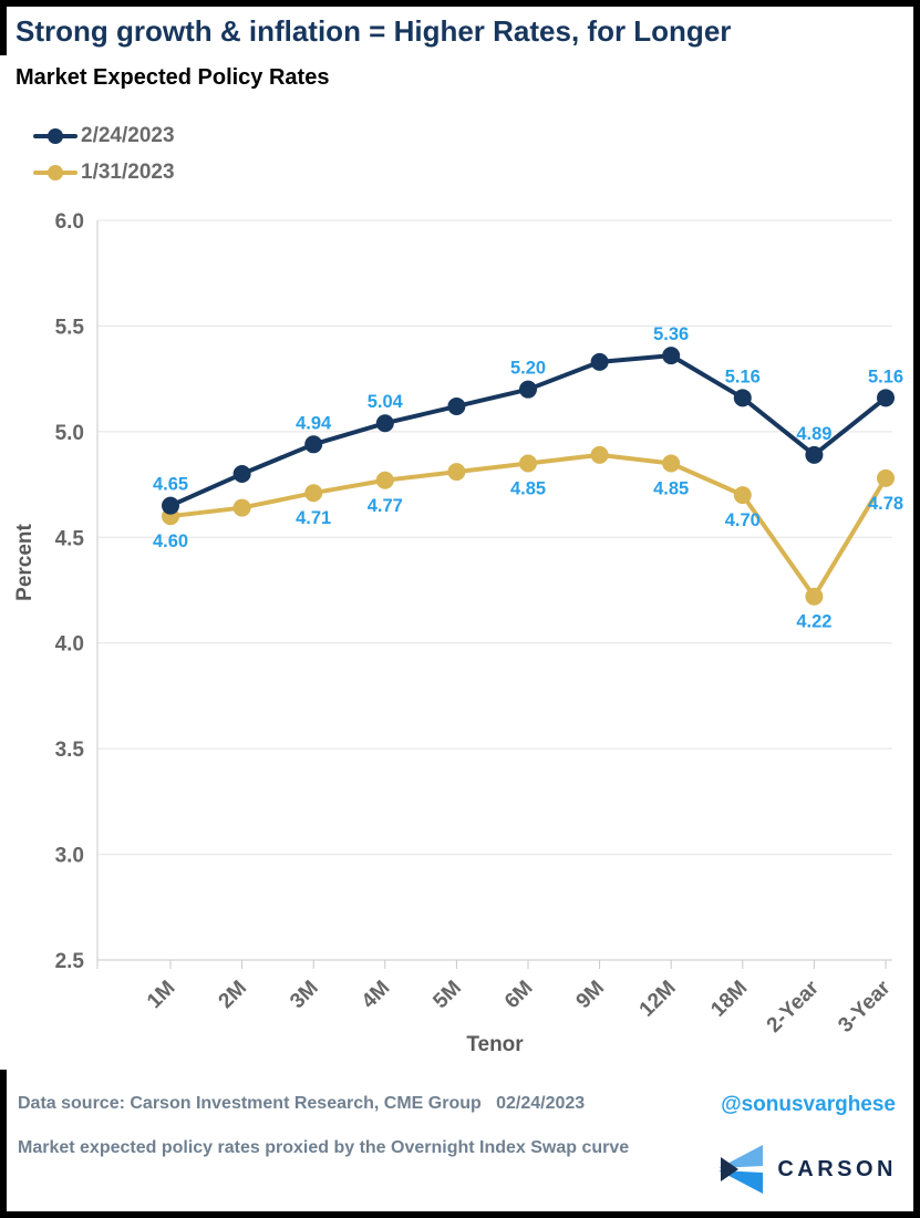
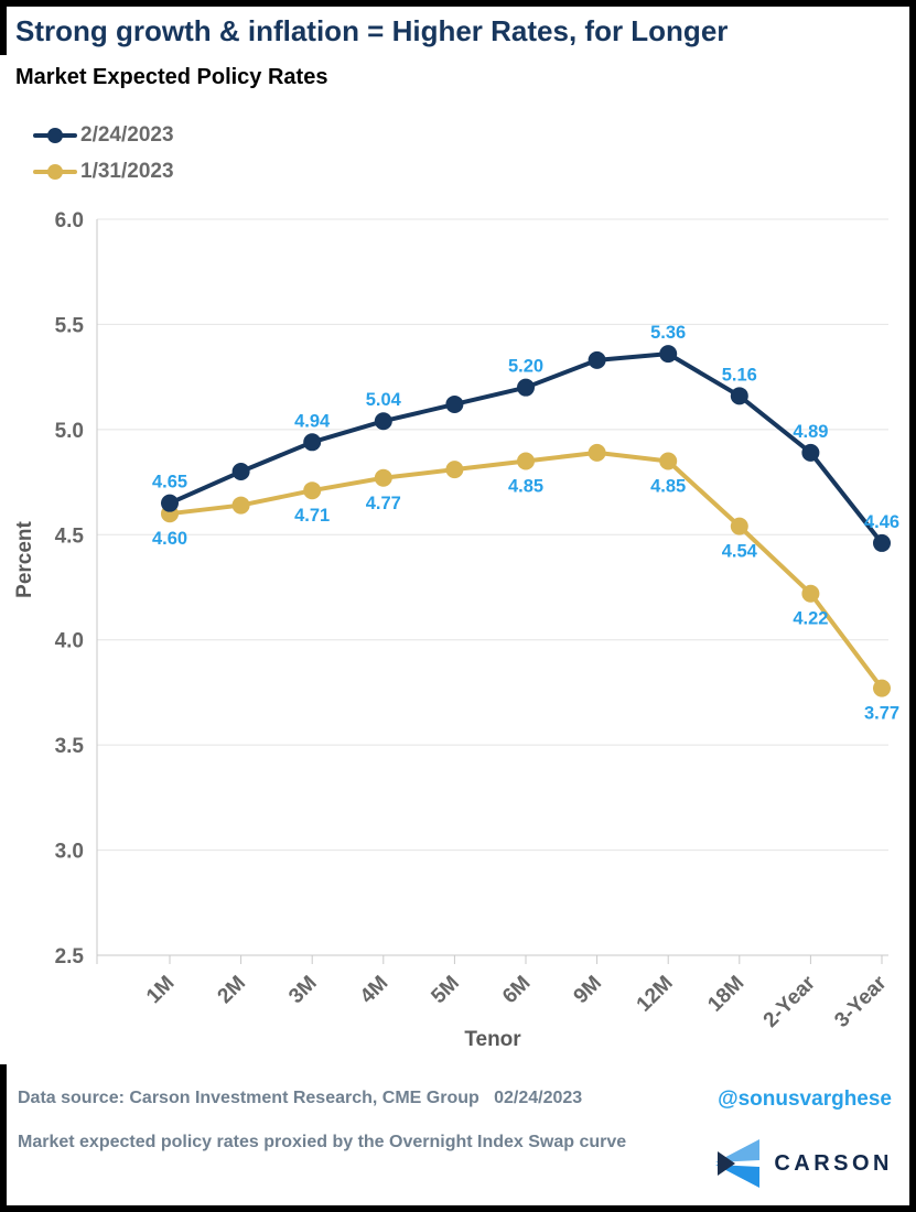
1/31/2023/18M: 4.70 -> 4.54
2/24/2023/3-Year: 5.16 -> 4.46
1/31/2023/3-Year: 4.78 -> 3.77
